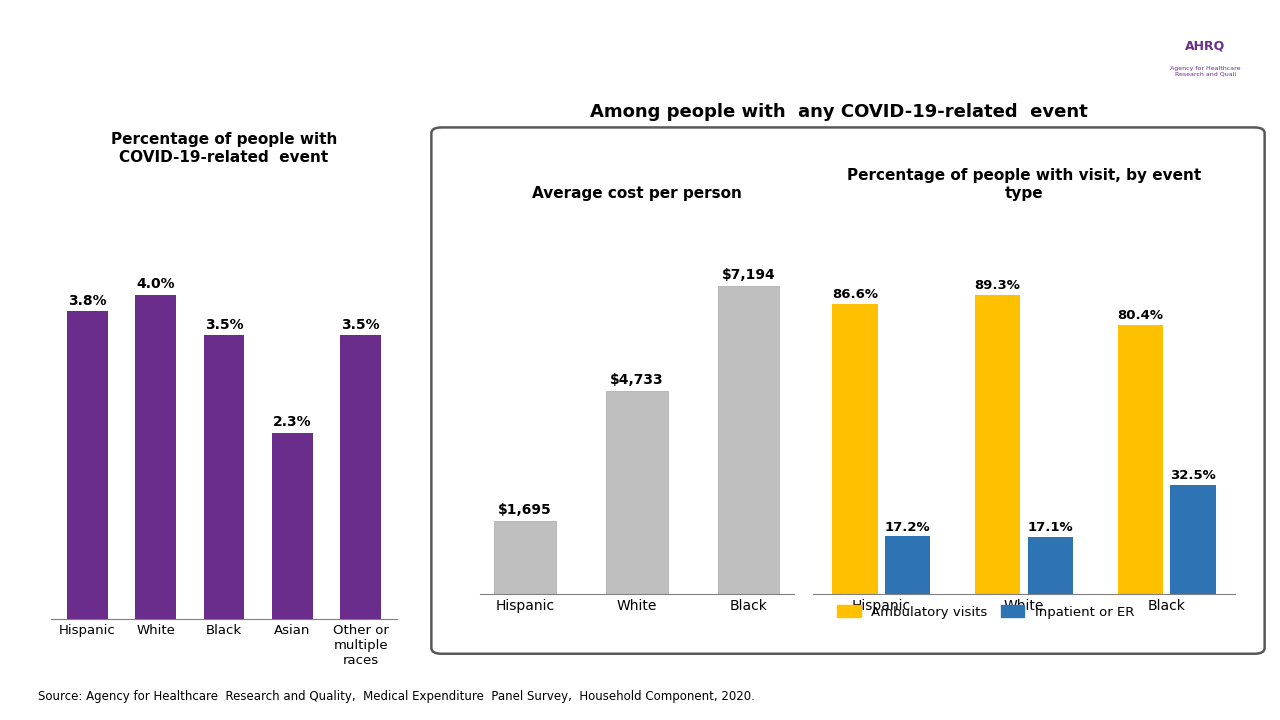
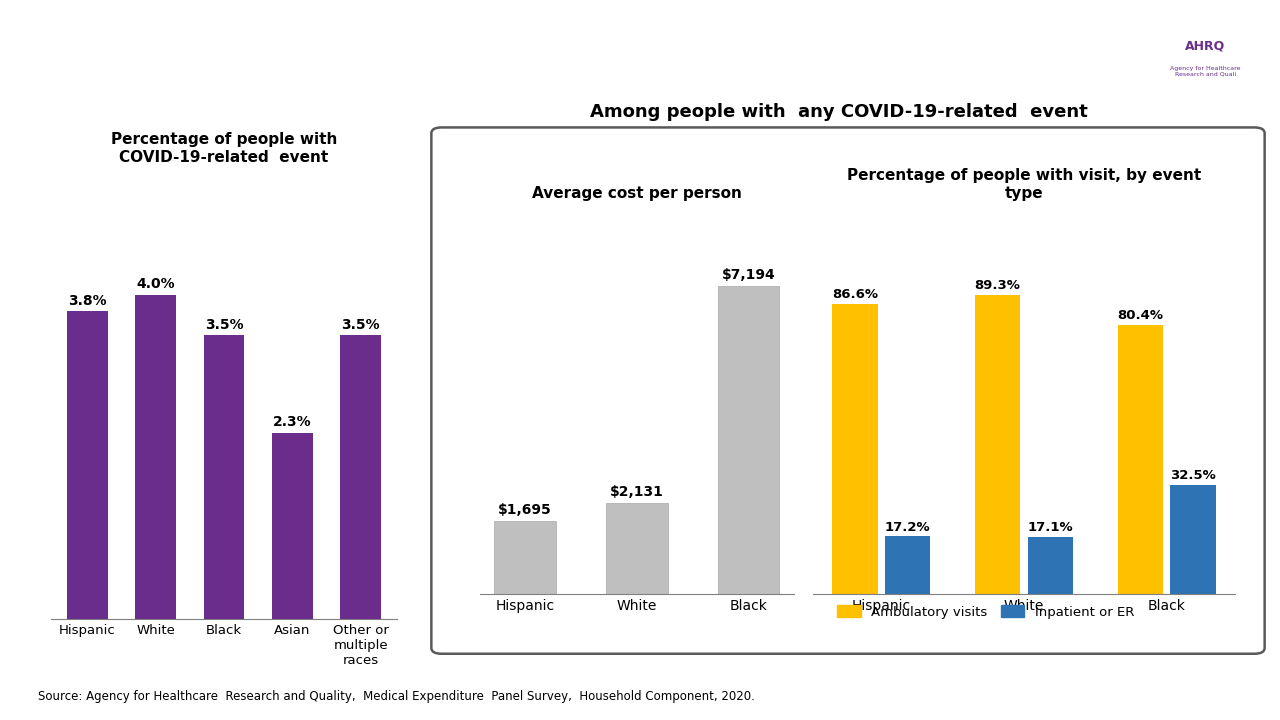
Average cost per person/White: $4,733 -> $2,131
